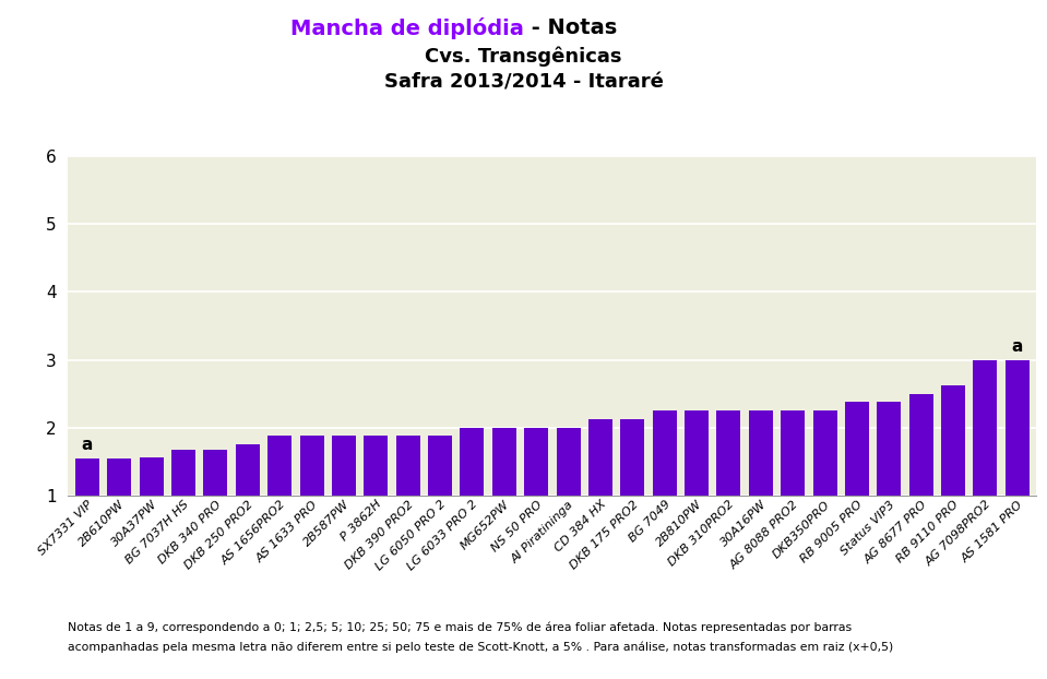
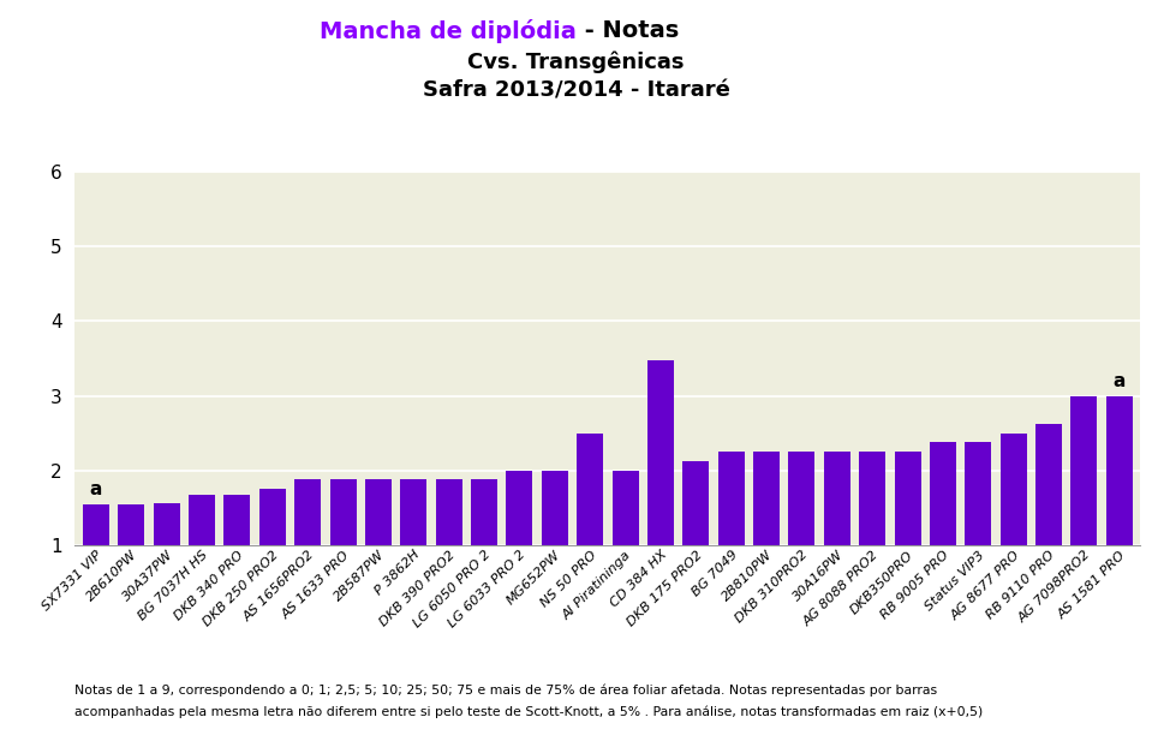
NS 50 PRO: 2.00 -> 2.50
CD 384 HX: 2.13 -> 3.48
